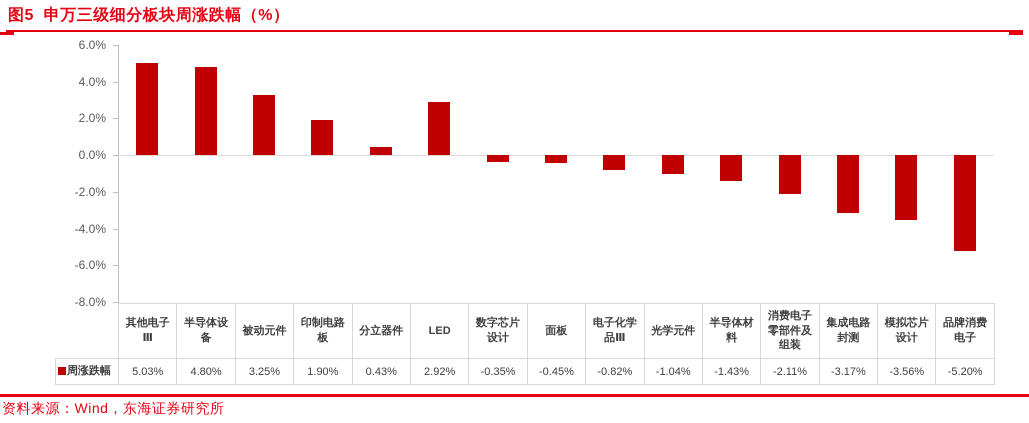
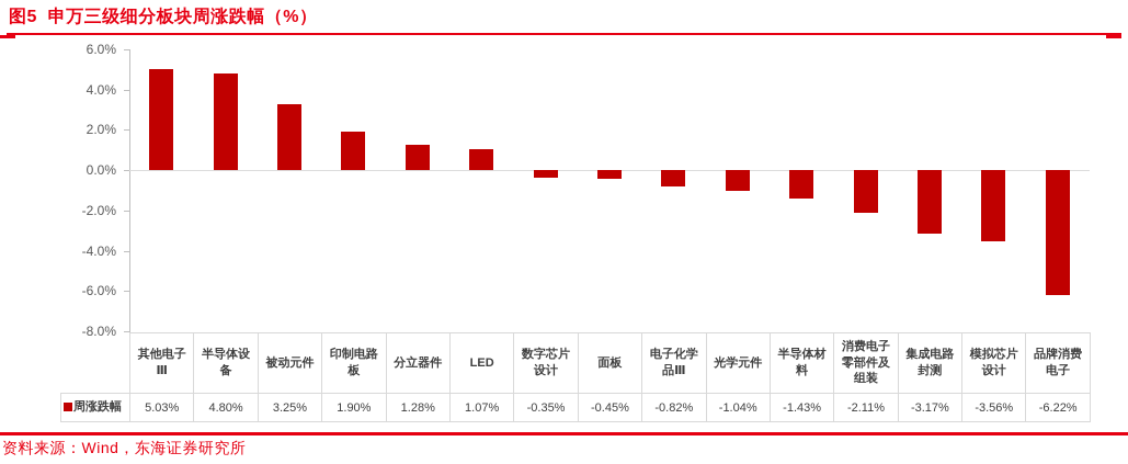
分立器件: 0.43% -> 1.28%
LED: 2.92% -> 1.07%
品牌消费电子: -5.20% -> -6.22%
